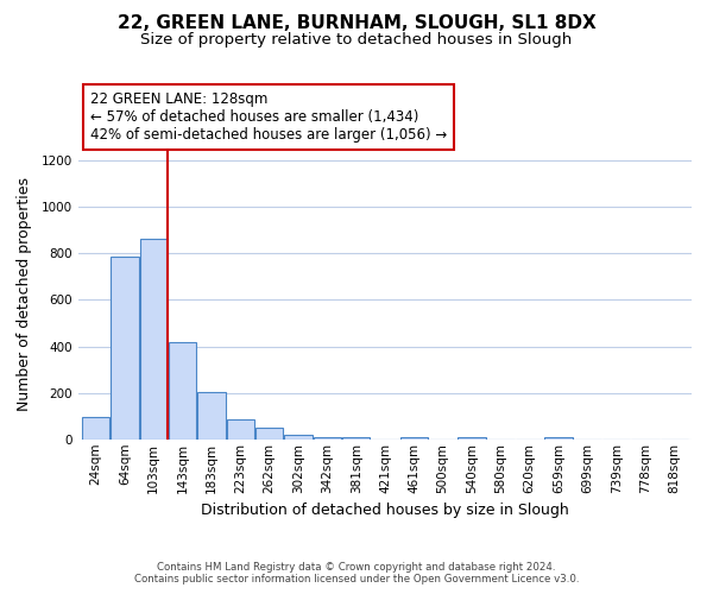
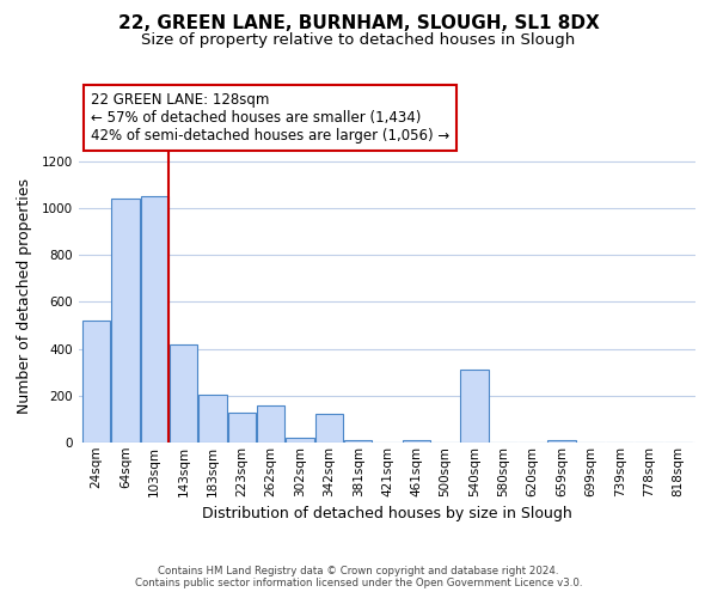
24sqm: 100 -> 520
64sqm: 780 -> 1040
103sqm: 860 -> 1050
223sqm: 80 -> 130
262sqm: 50 -> 160
342sqm: 10 -> 120
540sqm: 10 -> 310
